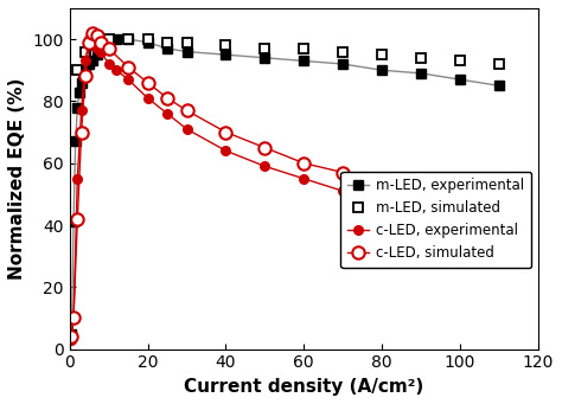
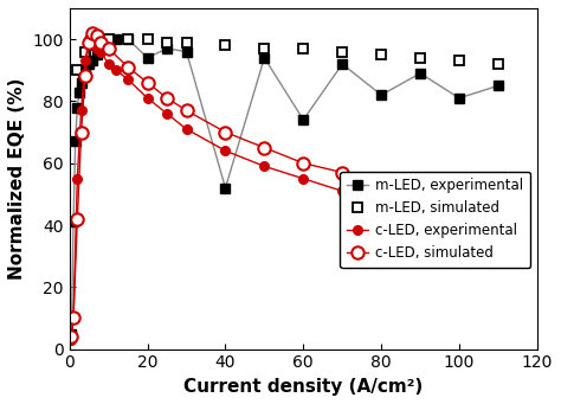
m-LED, experimental/20: 99 -> 94
m-LED, experimental/40: 95 -> 52
m-LED, experimental/60: 93 -> 74
m-LED, experimental/80: 90 -> 82
m-LED, experimental/100: 87 -> 81
